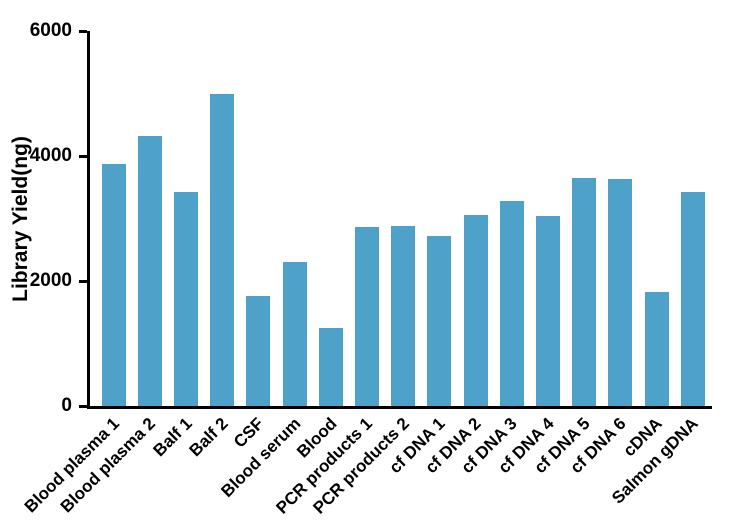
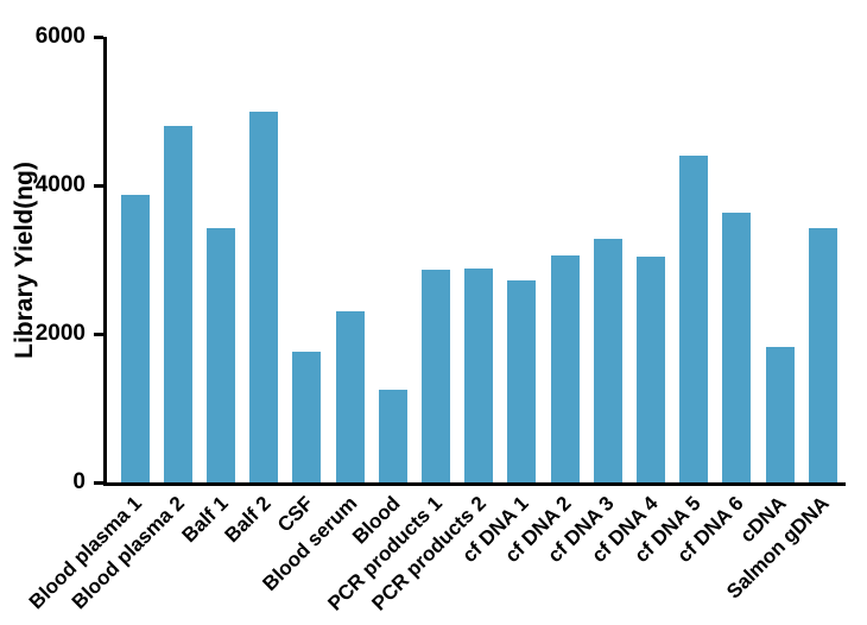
Blood plasma 2: 4300 -> 4800
cf DNA 5: 3600 -> 4400
